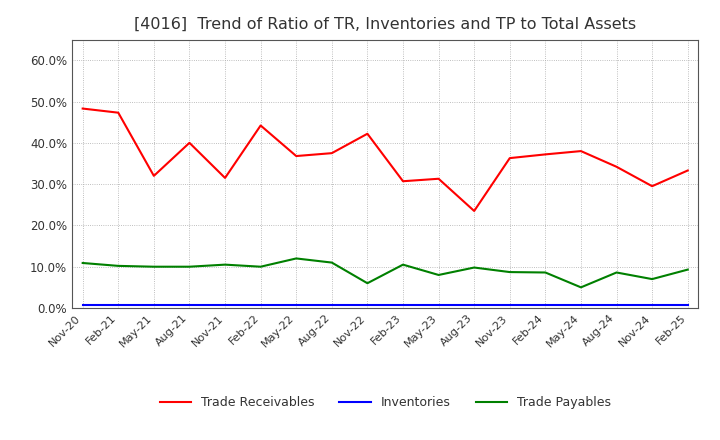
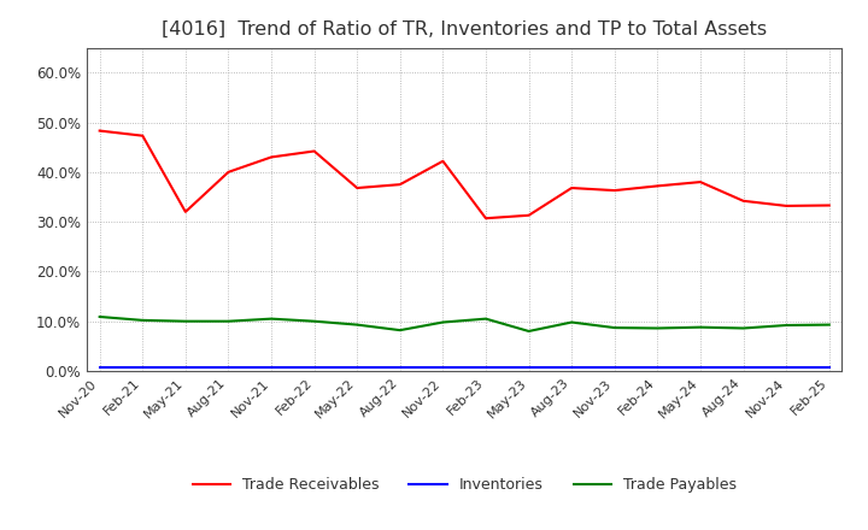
Trade Receivables/Nov-21: 31.5% -> 43.0%
Trade Payables/May-22: 12.0% -> 9.3%
Trade Payables/Aug-22: 11.0% -> 8.2%
Trade Payables/Nov-22: 6.0% -> 9.8%
Trade Receivables/Aug-23: 23.5% -> 36.8%
Trade Payables/May-24: 5.0% -> 8.8%
Trade Receivables/Nov-24: 29.5% -> 33.2%
Trade Payables/Nov-24: 7.0% -> 9.2%
